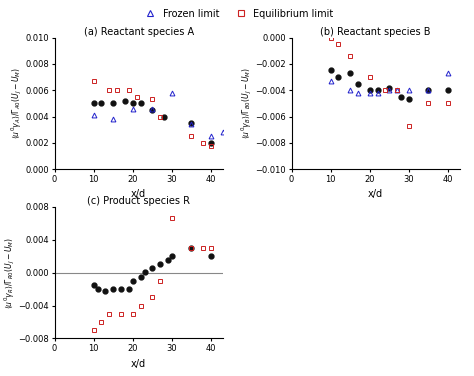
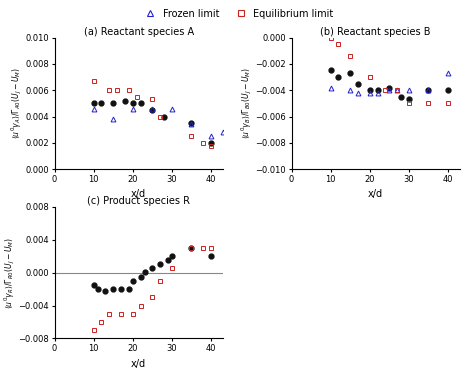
(a) Reactant species A/Frozen limit/10: 0.0041 -> 0.0046
(a) Reactant species A/Frozen limit/30: 0.0058 -> 0.0046
(b) Reactant species B/Frozen limit/10: -0.0033 -> -0.0038
(b) Reactant species B/Equilibrium limit/30: -0.0067 -> -0.0050
(c) Product species R/Equilibrium limit/30: 0.0066 -> 0.0005
